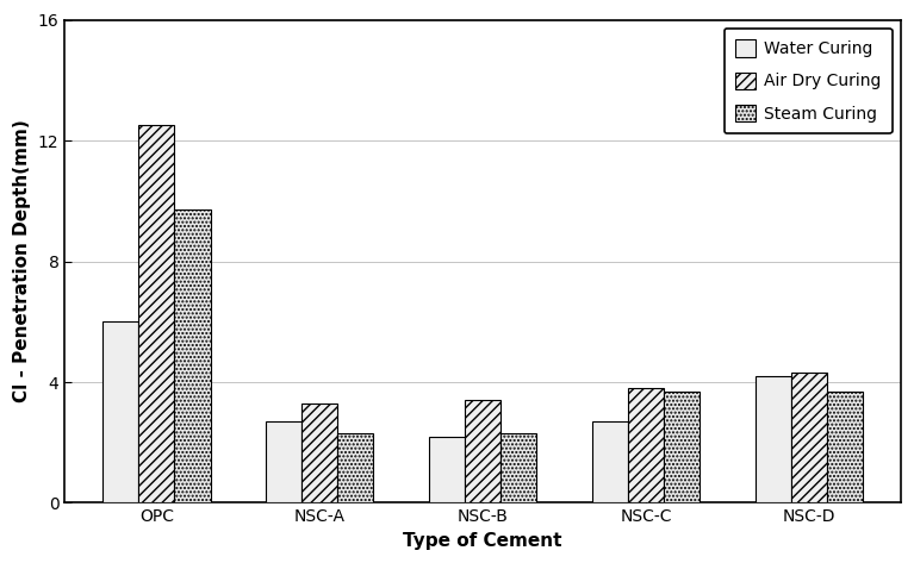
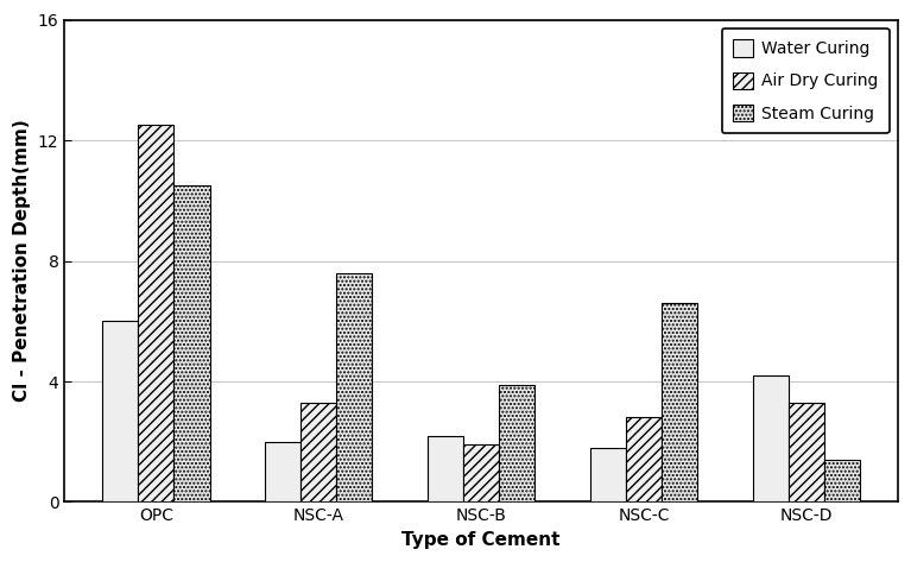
Steam Curing/OPC: 9.7 -> 10.5
Water Curing/NSC-A: 2.7 -> 2.0
Steam Curing/NSC-A: 2.3 -> 7.6
Air Dry Curing/NSC-B: 3.4 -> 1.9
Steam Curing/NSC-B: 2.3 -> 3.9
Water Curing/NSC-C: 2.7 -> 1.8
Air Dry Curing/NSC-C: 3.8 -> 2.8
Steam Curing/NSC-C: 3.7 -> 6.6
Air Dry Curing/NSC-D: 4.3 -> 3.3
Steam Curing/NSC-D: 3.7 -> 1.4
